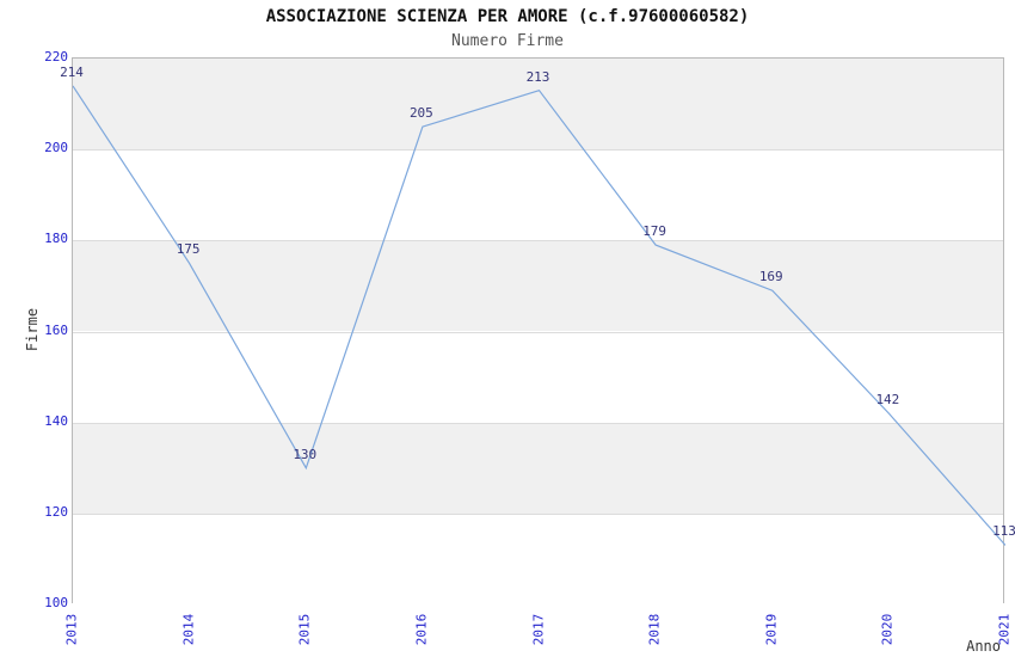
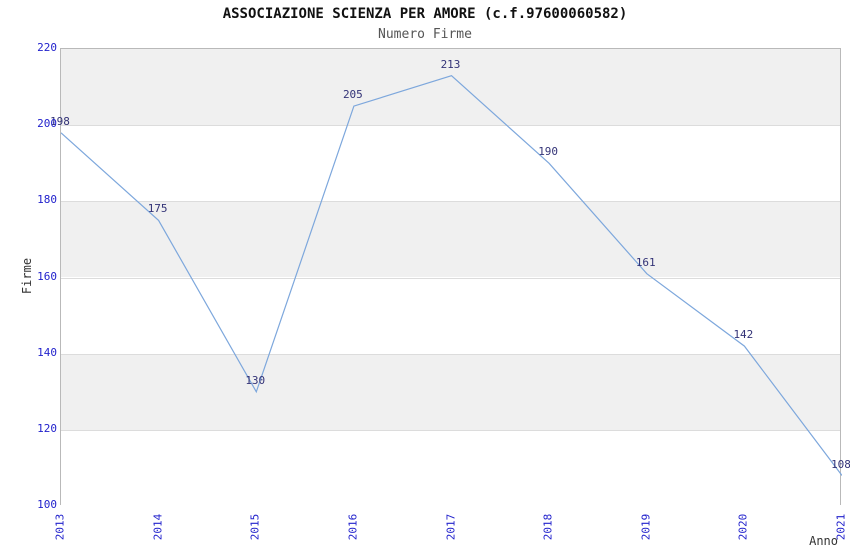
2013: 214 -> 198
2018: 179 -> 190
2019: 169 -> 161
2021: 113 -> 108
